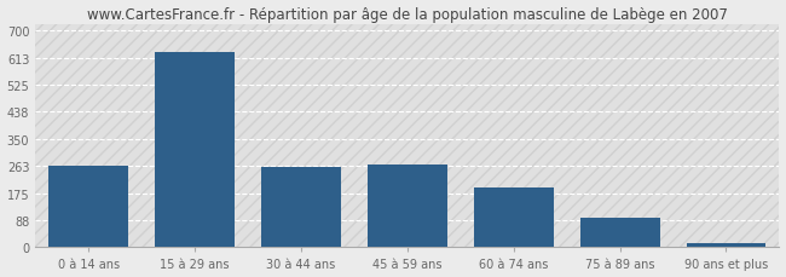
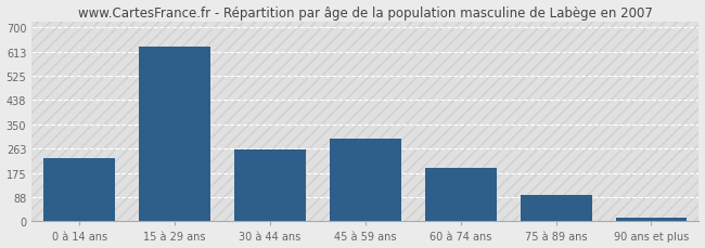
0 à 14 ans: 263 -> 230
45 à 59 ans: 267 -> 300
